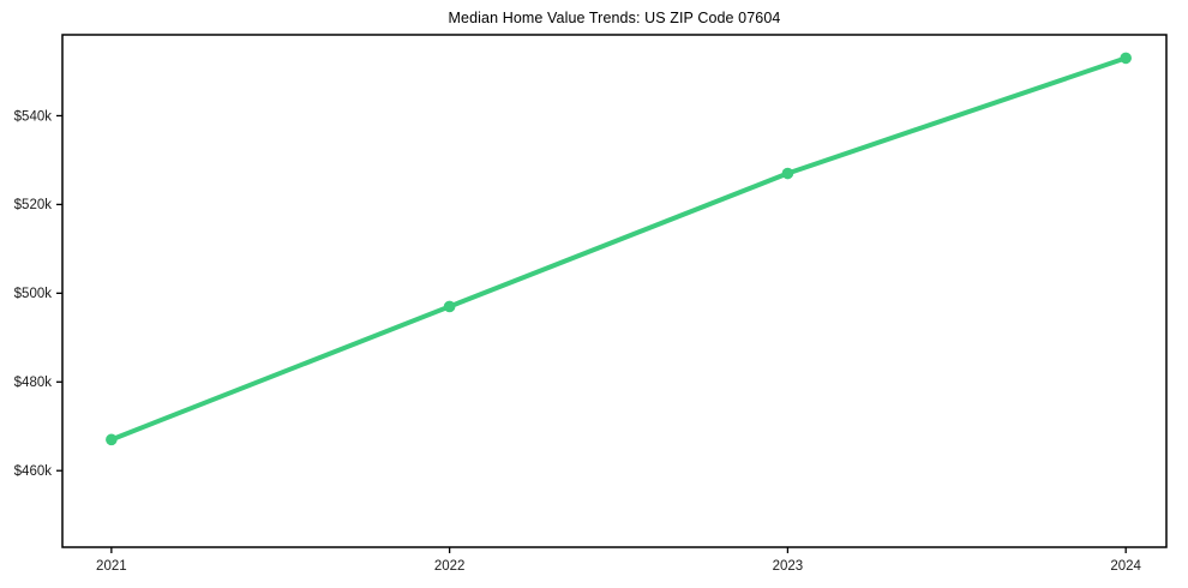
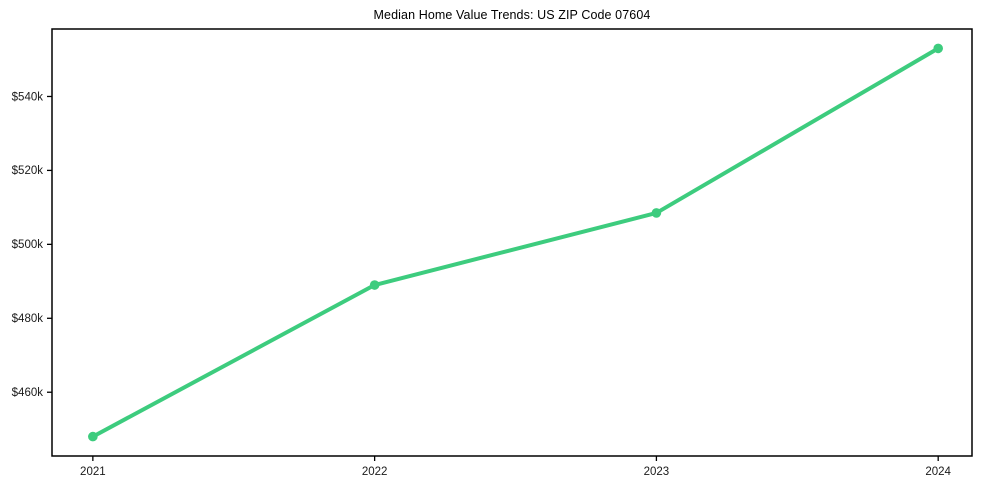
2021: $467k -> $448k
2022: $497k -> $489k
2023: $527k -> $508k
